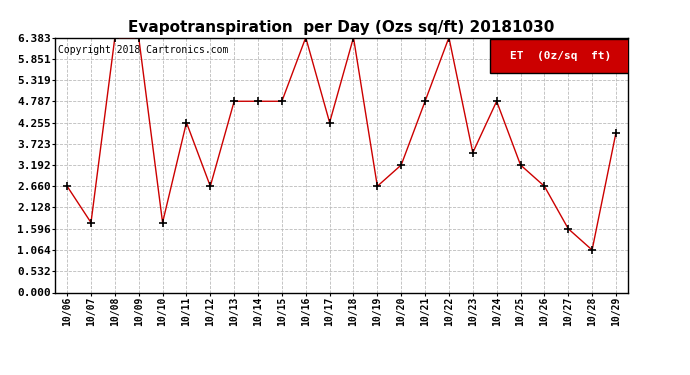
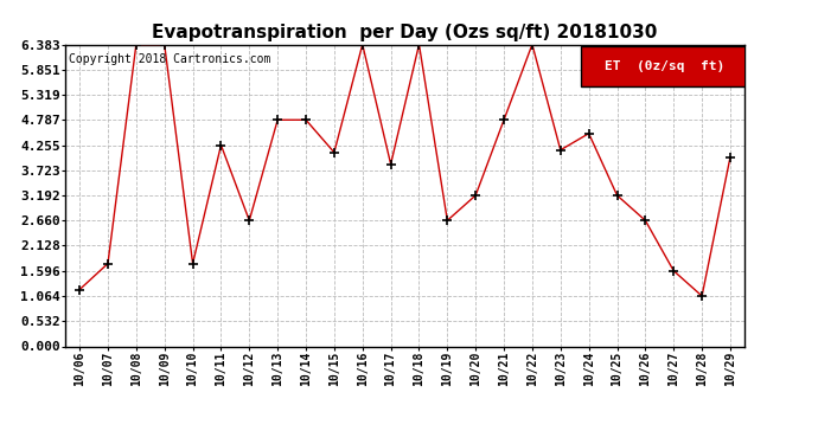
10/06: 2.66 -> 1.20
10/15: 4.79 -> 4.10
10/17: 4.25 -> 3.85
10/23: 3.50 -> 4.15
10/24: 4.79 -> 4.50
